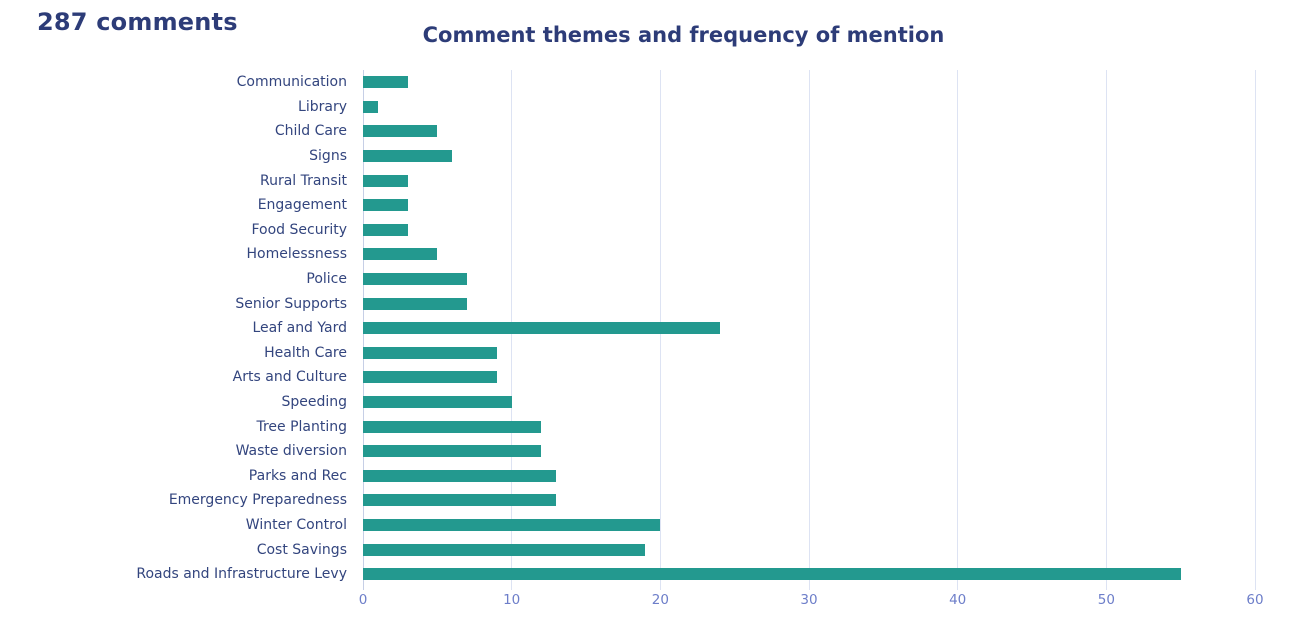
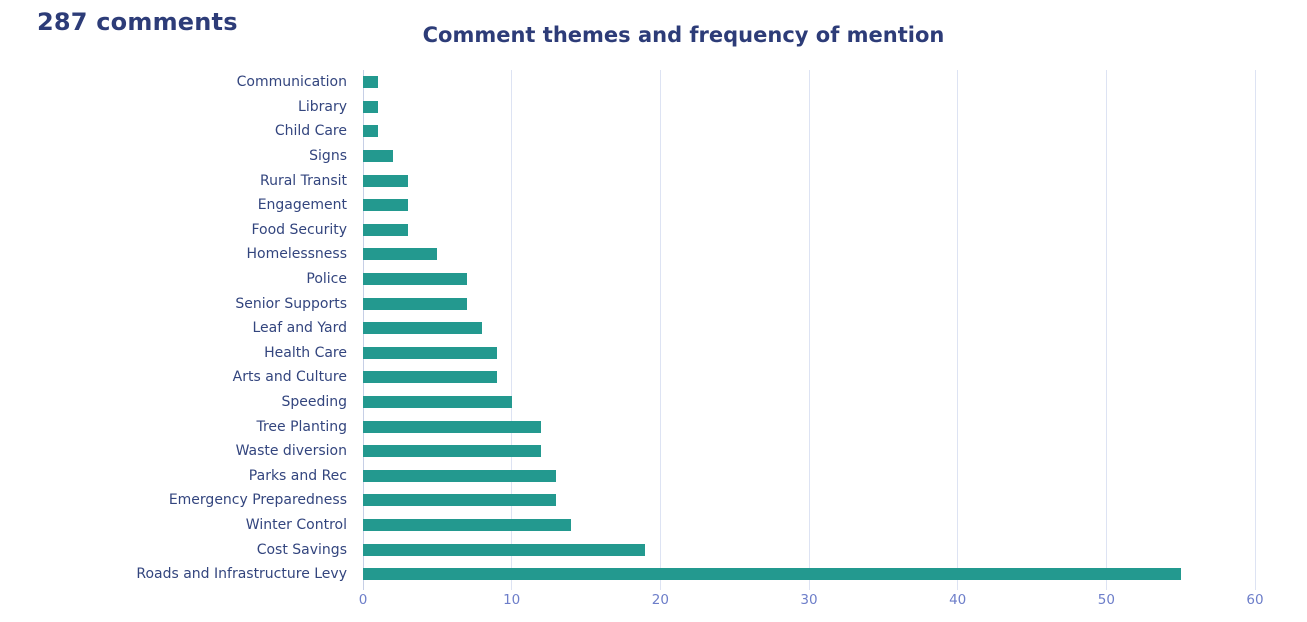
Communication: 3 -> 1
Child Care: 5 -> 1
Signs: 6 -> 2
Leaf and Yard: 24 -> 8
Winter Control: 20 -> 14
